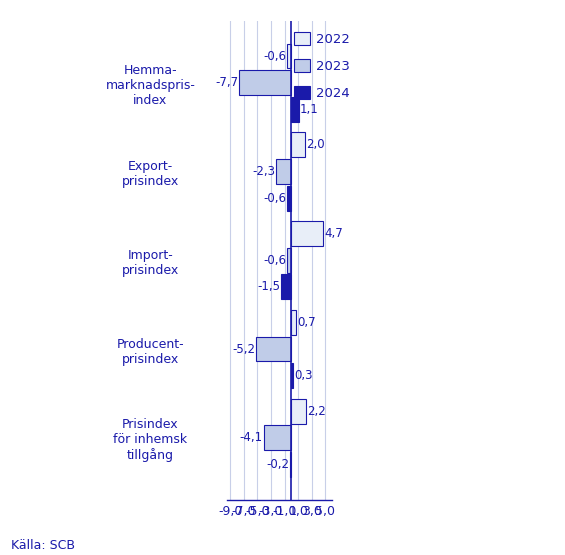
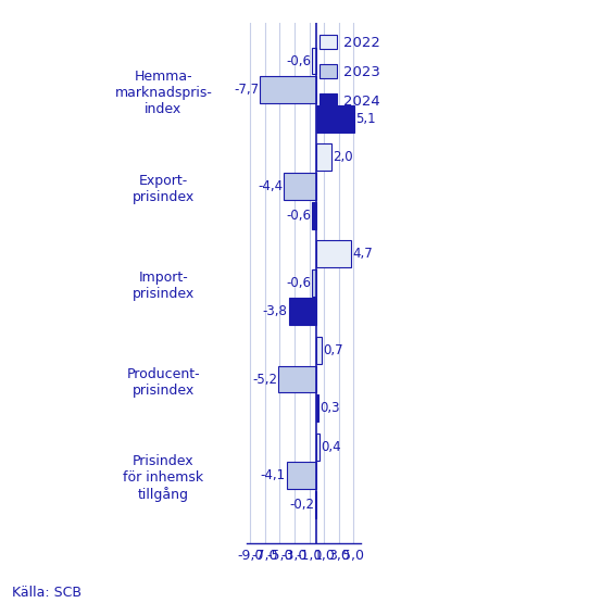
2024/Hemma- marknadspris- index: 1,1 -> 5,1
2023/Export- prisindex: -2,3 -> -4,4
2024/Import- prisindex: -1,5 -> -3,8
2022/Prisindex för inhemsk tillgång: 2,2 -> 0,4
